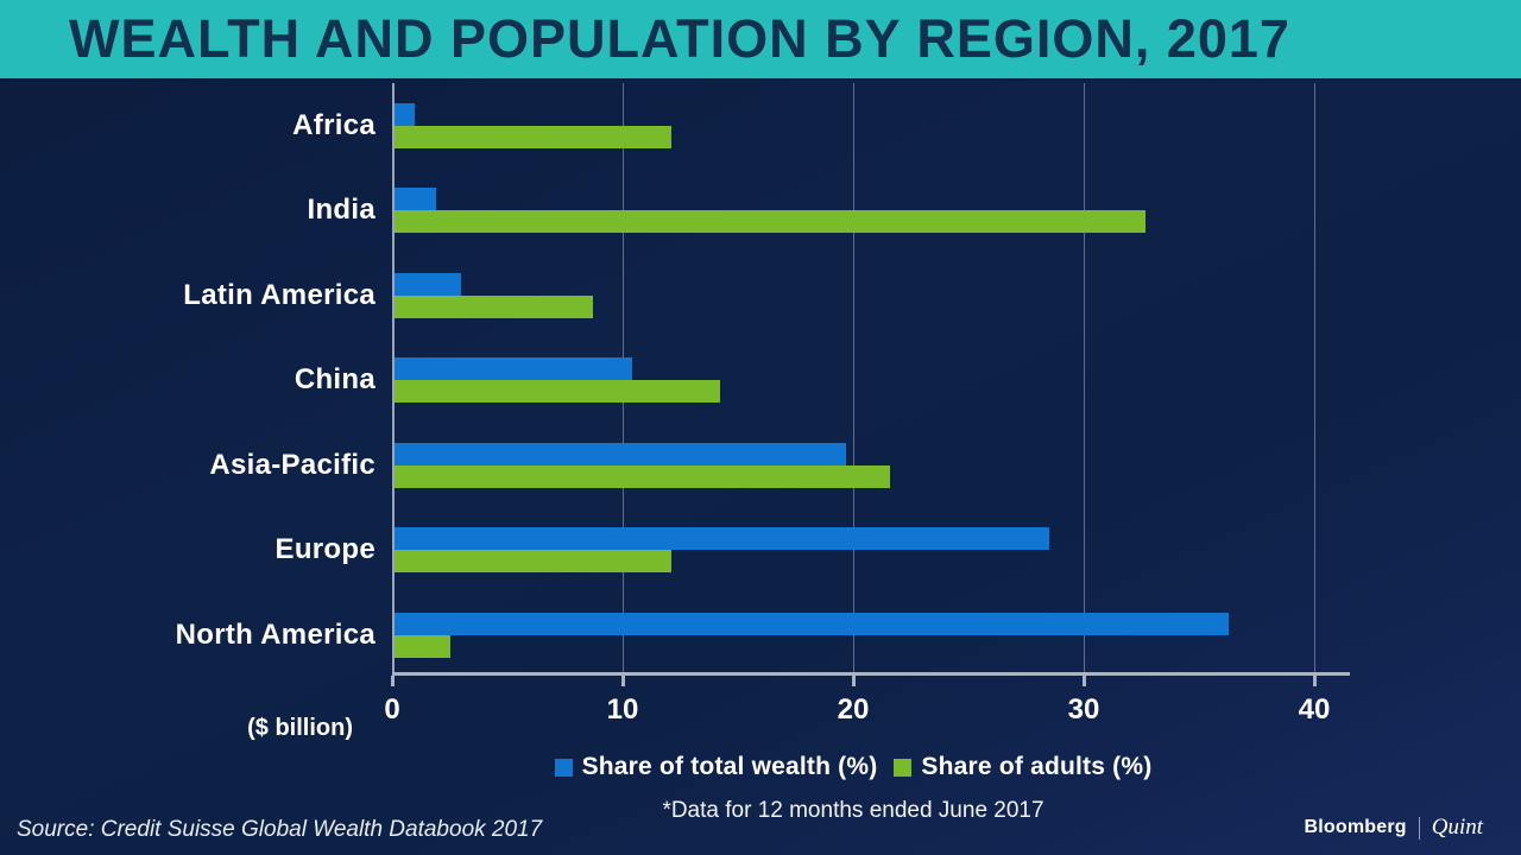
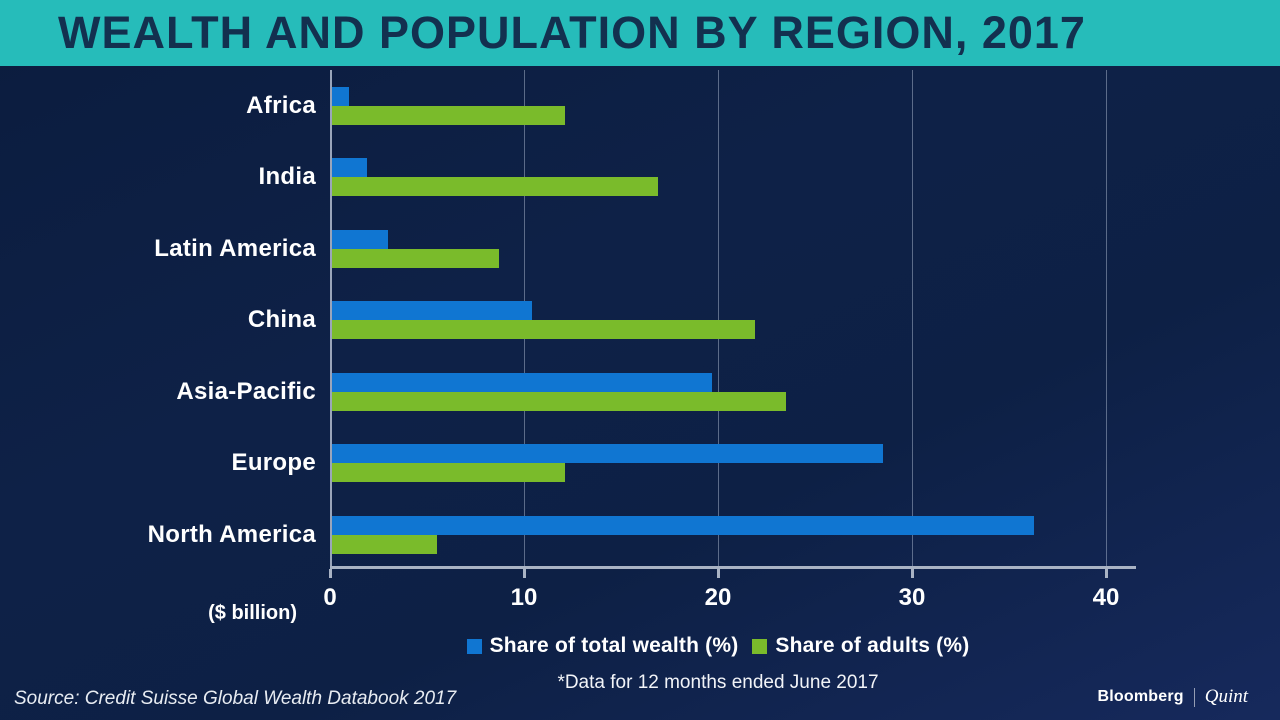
Share of adults (%)/India: 32.6 -> 16.8
Share of adults (%)/China: 14.1 -> 21.8
Share of adults (%)/Asia-Pacific: 21.5 -> 23.4
Share of adults (%)/North America: 2.4 -> 5.4
